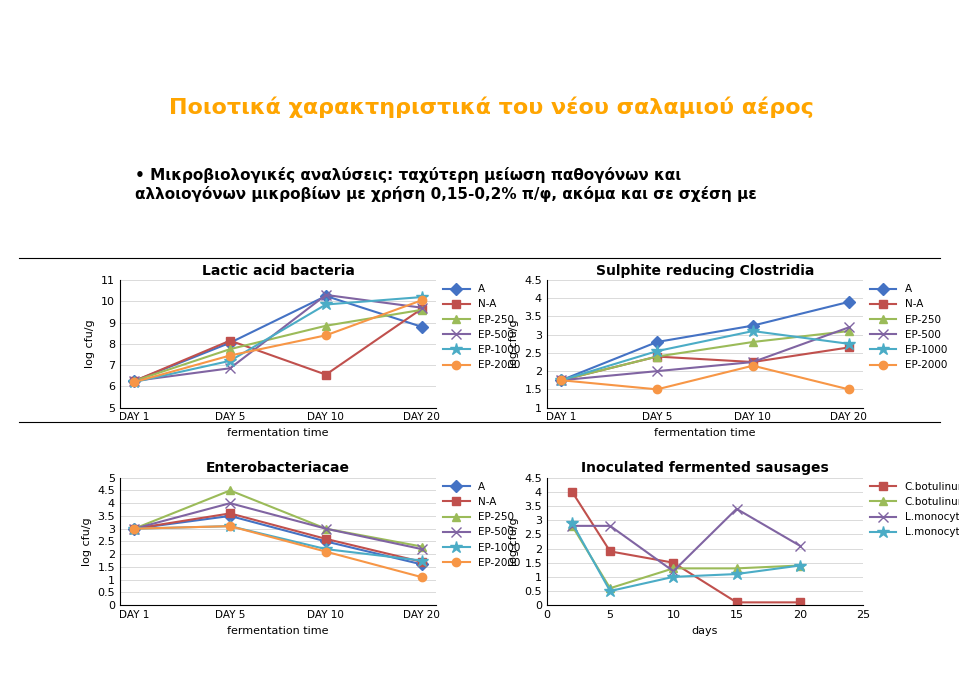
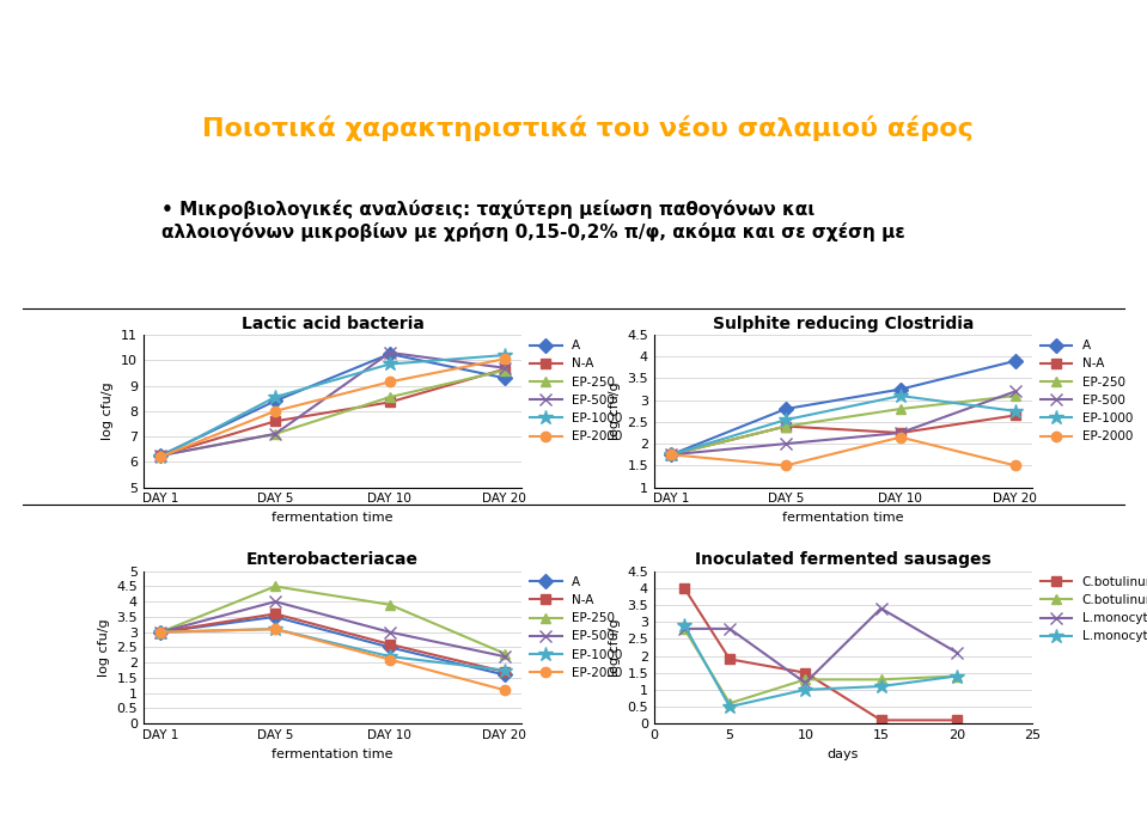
Lactic acid bacteria/A/DAY 5: 8.05 -> 8.40
Lactic acid bacteria/N-A/DAY 5: 8.15 -> 7.60
Lactic acid bacteria/EP-250/DAY 5: 7.75 -> 7.10
Lactic acid bacteria/EP-500/DAY 5: 6.85 -> 7.10
Lactic acid bacteria/EP-1000/DAY 5: 7.20 -> 8.55
Lactic acid bacteria/EP-2000/DAY 5: 7.45 -> 8.00
Lactic acid bacteria/N-A/DAY 10: 6.55 -> 8.35
Lactic acid bacteria/EP-250/DAY 10: 8.85 -> 8.55
Lactic acid bacteria/EP-2000/DAY 10: 8.40 -> 9.15
Lactic acid bacteria/A/DAY 20: 8.80 -> 9.30
Enterobacteriacae/EP-250/DAY 10: 3.0 -> 3.9
